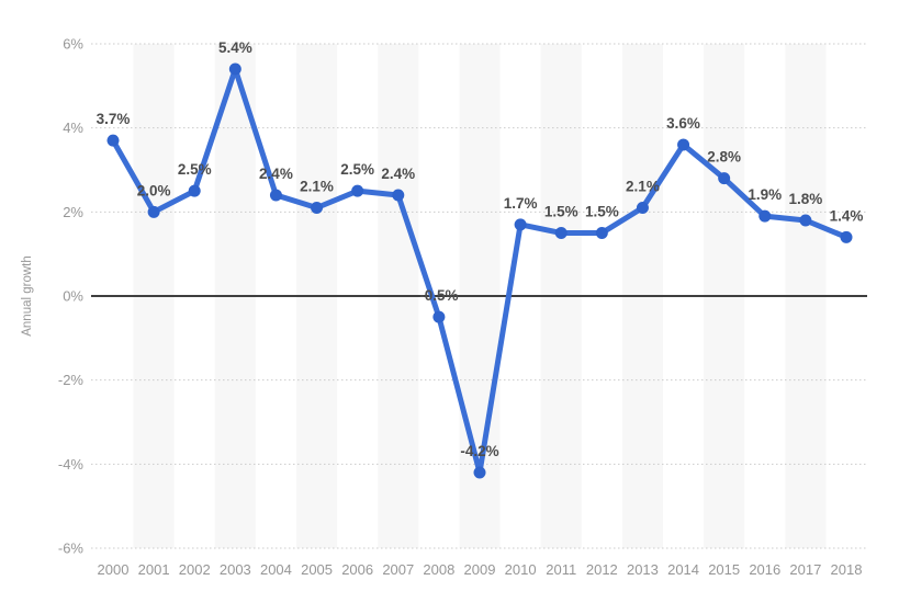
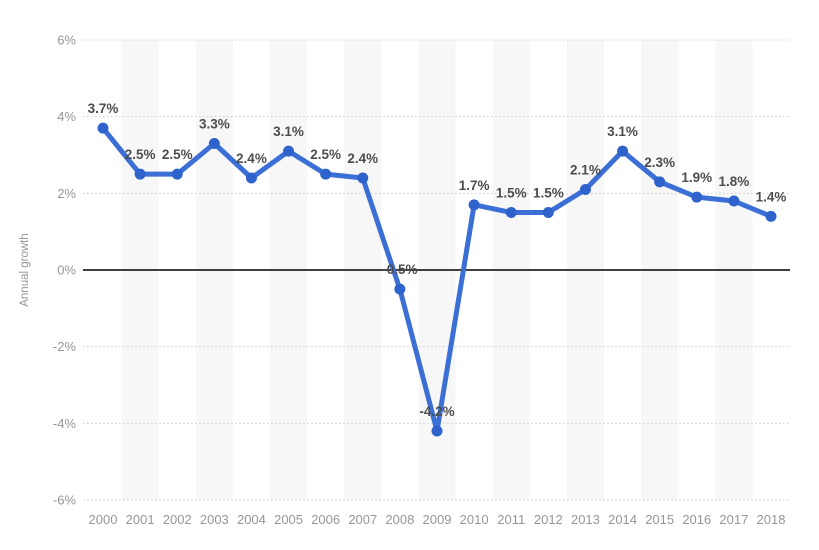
2001: 2.0% -> 2.5%
2003: 5.4% -> 3.3%
2005: 2.1% -> 3.1%
2014: 3.6% -> 3.1%
2015: 2.8% -> 2.3%
